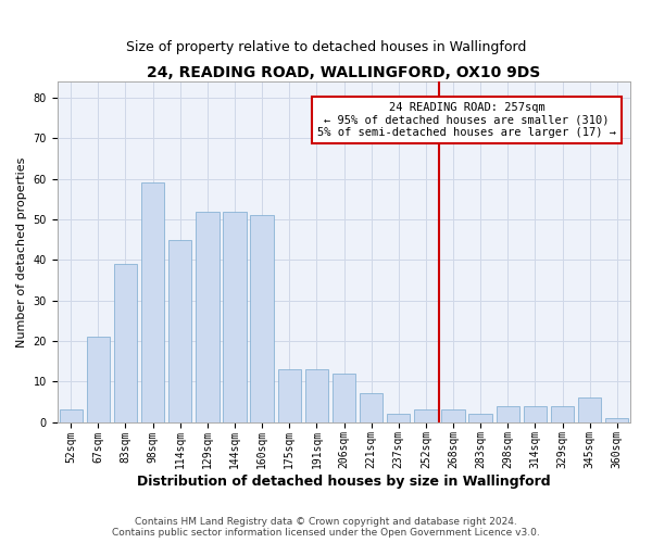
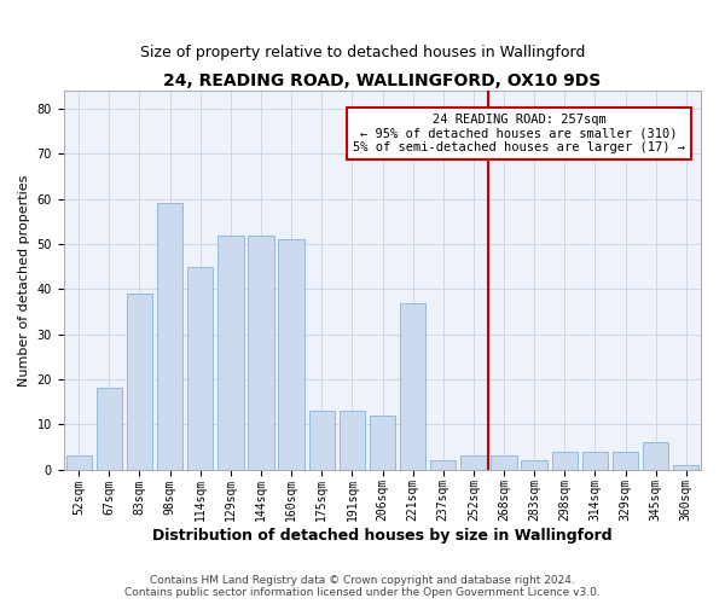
67sqm: 21 -> 18
221sqm: 7 -> 37
